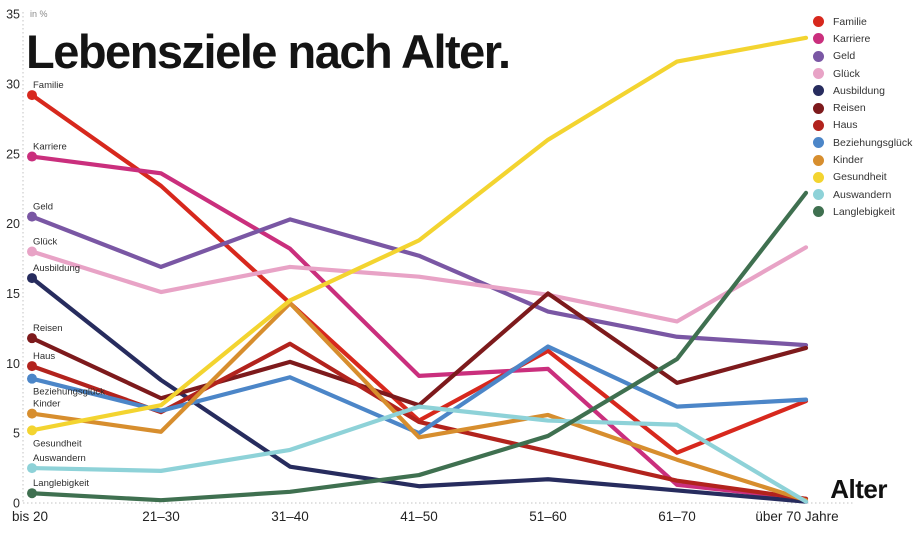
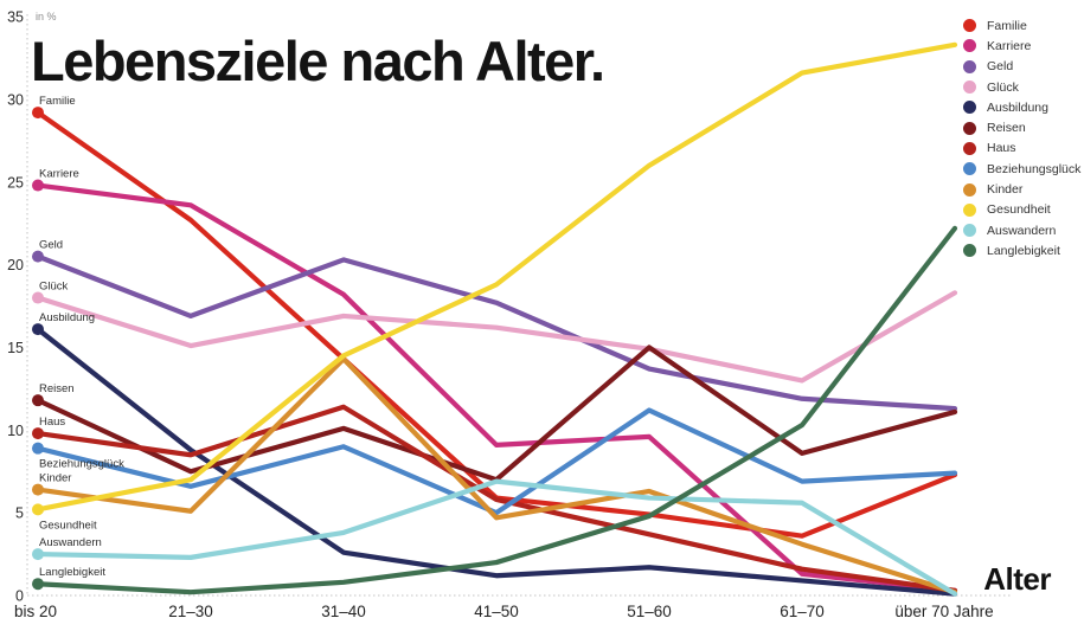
Haus/21–30: 6.5 -> 8.5
Familie/51–60: 10.9 -> 4.9
